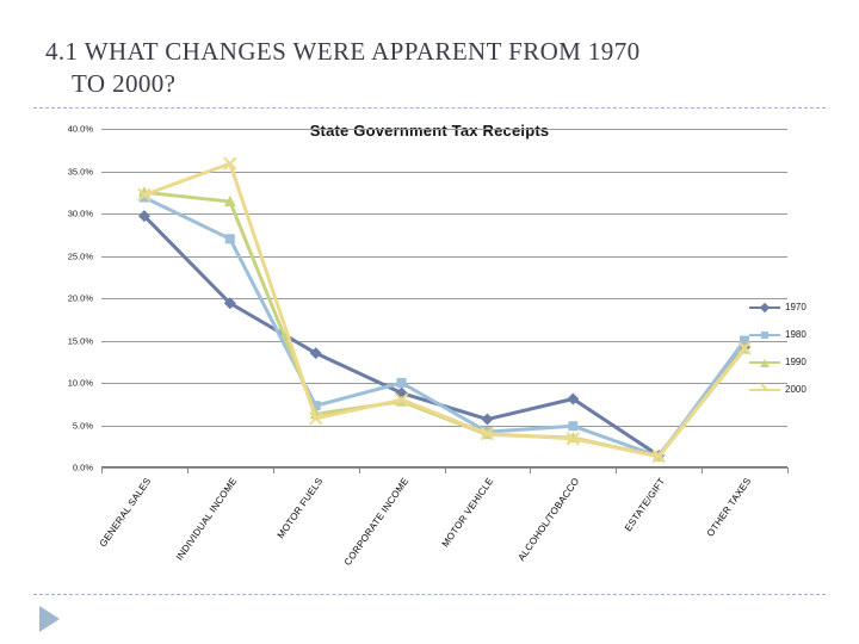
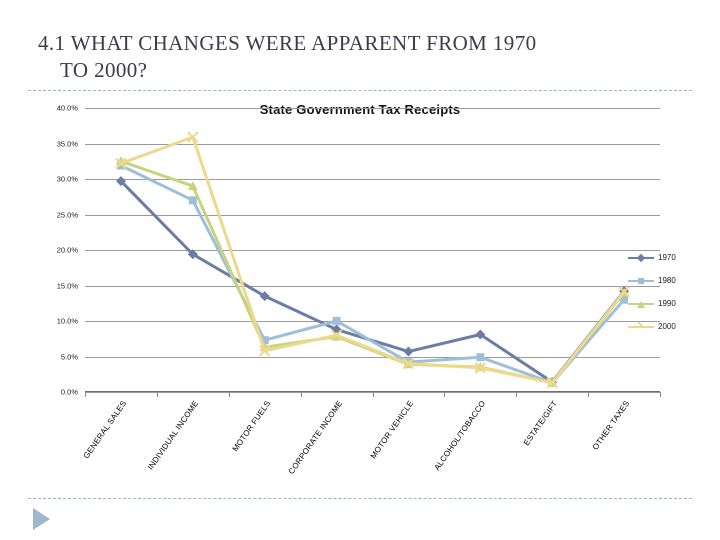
1990/INDIVIDUAL INCOME: 31% -> 29%
1980/OTHER TAXES: 15% -> 13%
